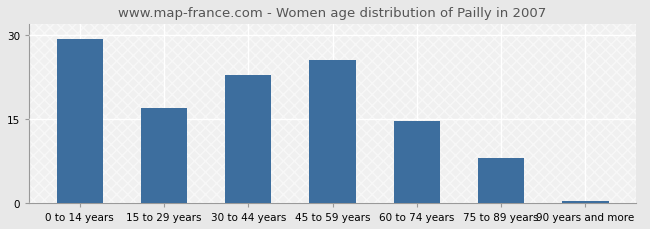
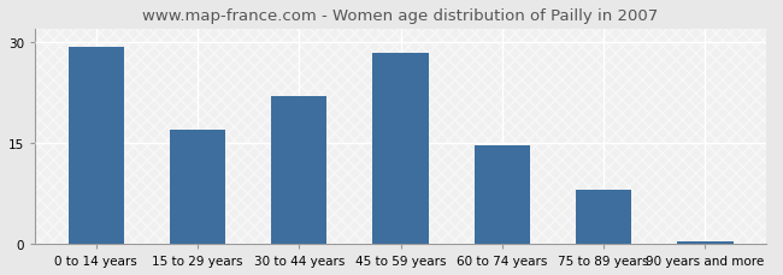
30 to 44 years: 23.0 -> 22.0
45 to 59 years: 25.6 -> 28.5
